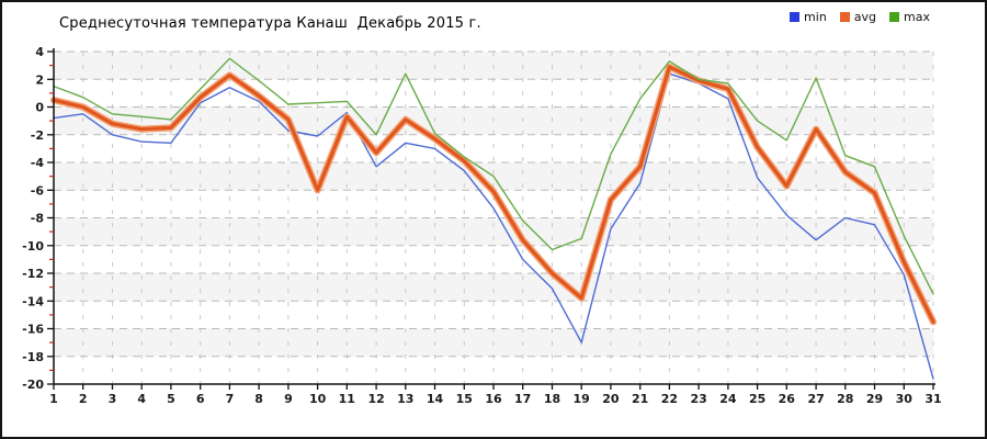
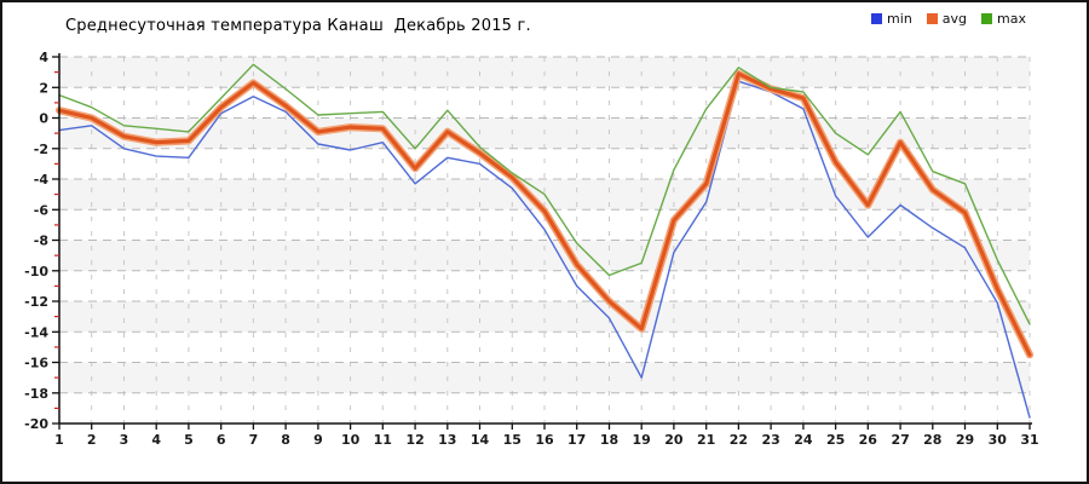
avg/10: -6.0 -> -0.6
min/11: -0.4 -> -1.6
max/13: 2.4 -> 0.5
min/27: -9.6 -> -5.7
max/27: 2.1 -> 0.4
min/28: -8.0 -> -7.2
